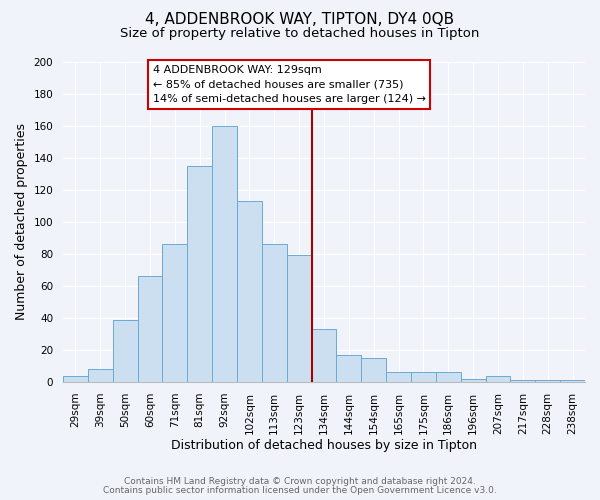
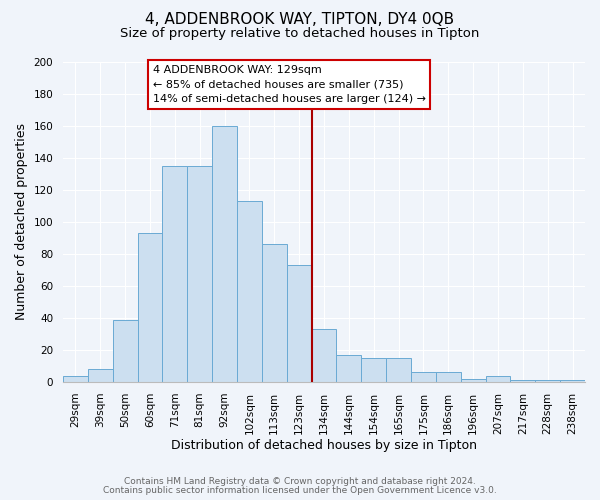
60sqm: 66 -> 93
71sqm: 86 -> 135
123sqm: 79 -> 73
165sqm: 6 -> 15
